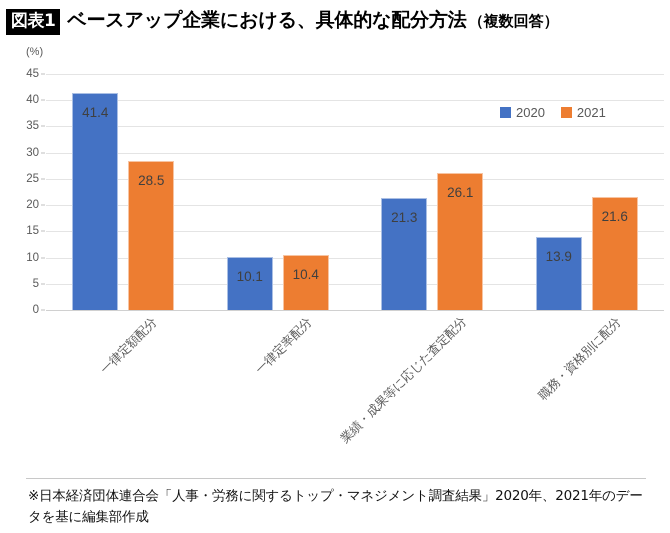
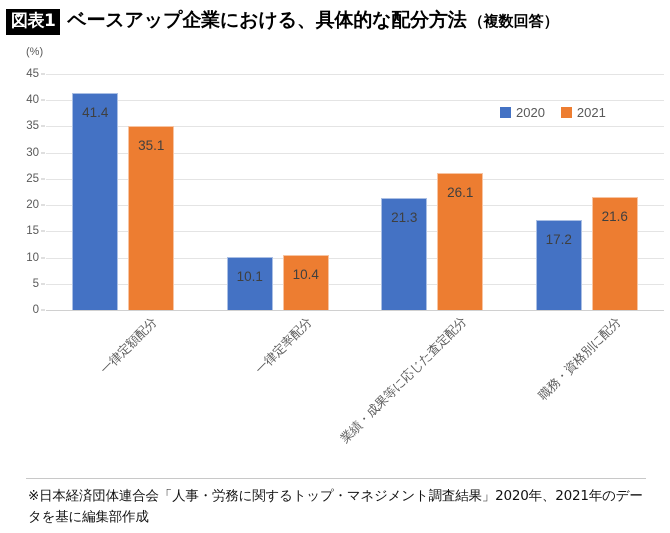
2021/一律定額配分: 28.5 -> 35.1
2020/職務・資格別に配分: 13.9 -> 17.2
